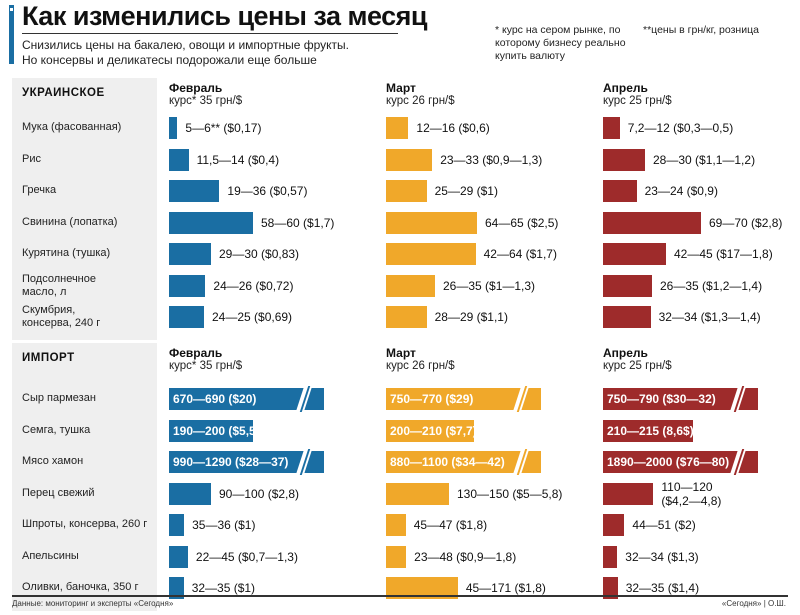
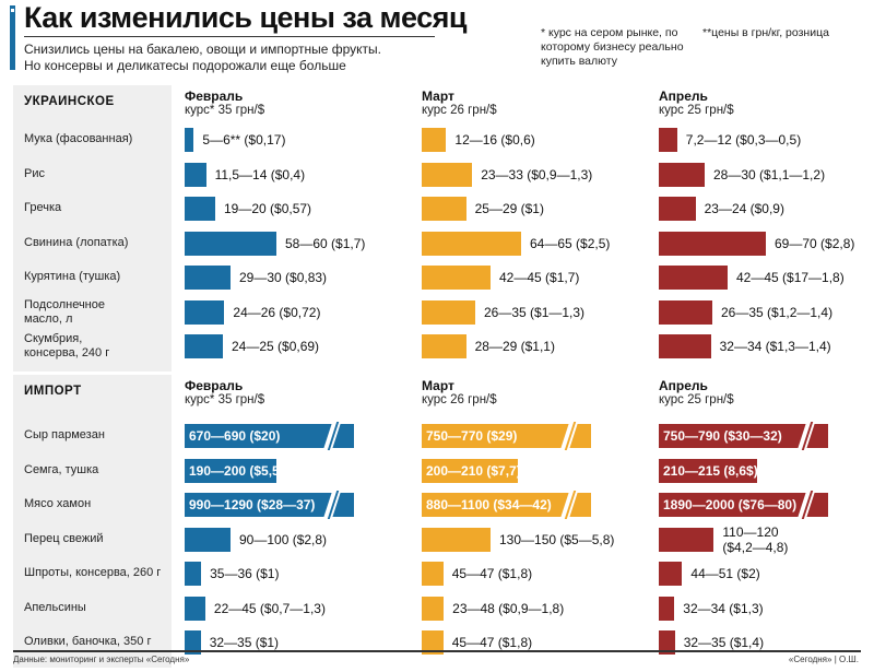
УКРАИНСКОЕ/Февраль/Гречка: 36 -> 20
УКРАИНСКОЕ/Март/Курятина (тушка): 64 -> 45
ИМПОРТ/Март/Оливки, баночка, 350 г: 171 -> 47
